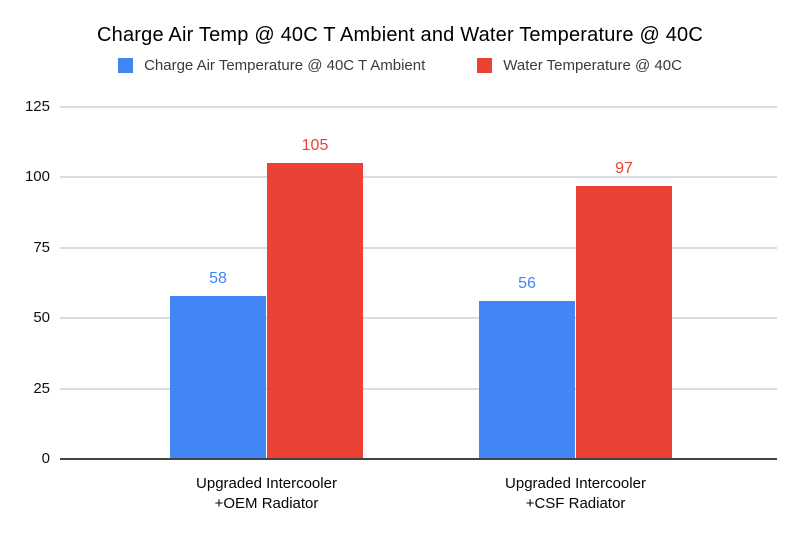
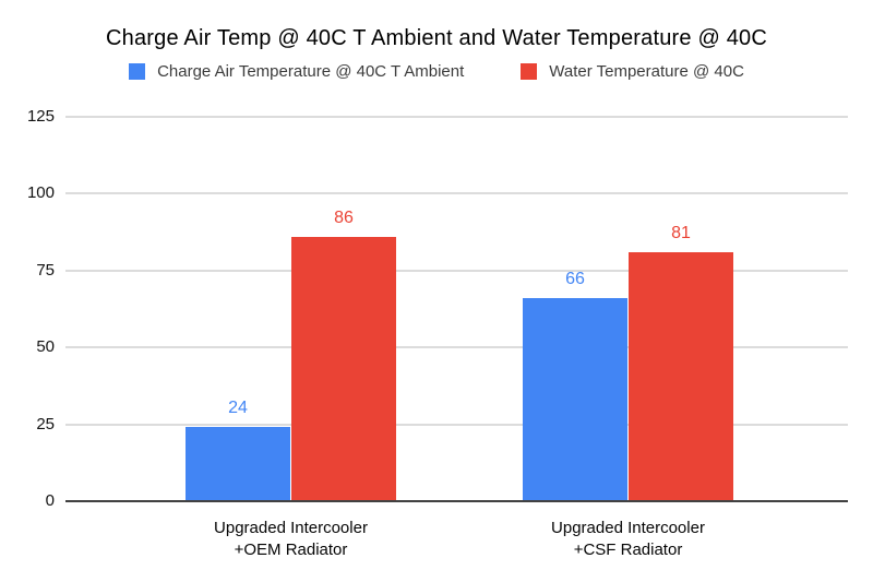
Charge Air Temperature @ 40C T Ambient/Upgraded Intercooler +OEM Radiator: 58 -> 24
Water Temperature @ 40C/Upgraded Intercooler +OEM Radiator: 105 -> 86
Charge Air Temperature @ 40C T Ambient/Upgraded Intercooler +CSF Radiator: 56 -> 66
Water Temperature @ 40C/Upgraded Intercooler +CSF Radiator: 97 -> 81
